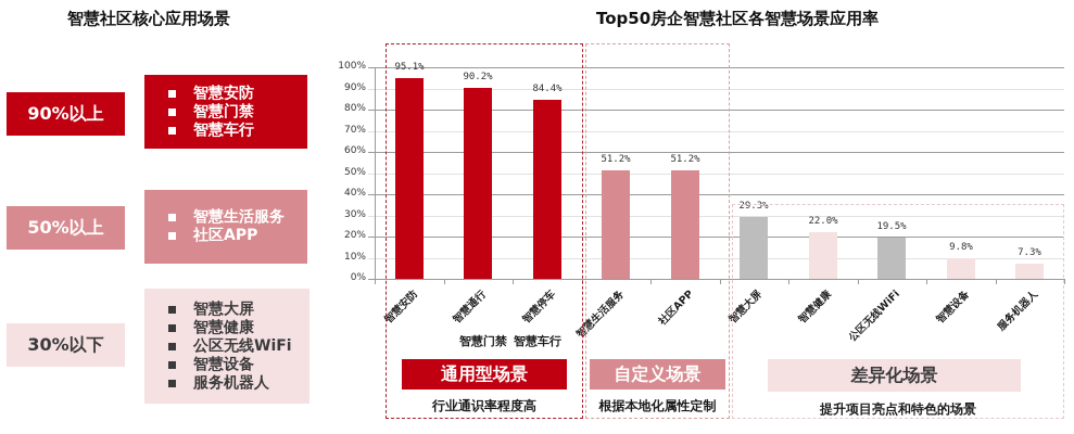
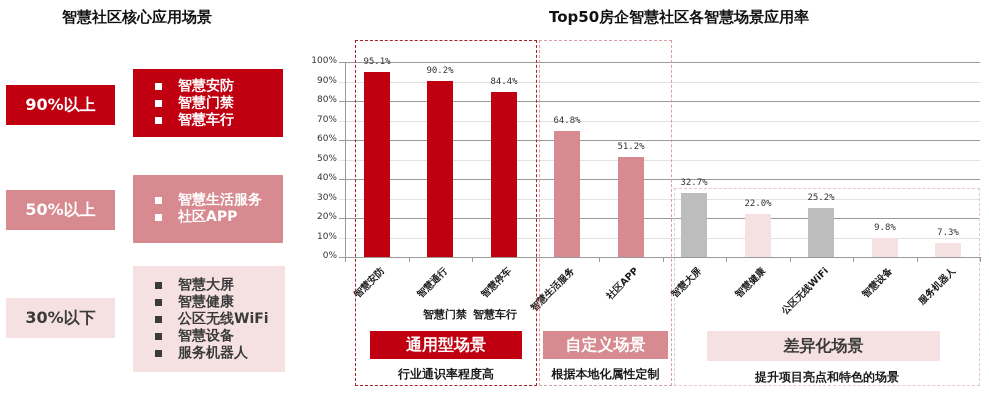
智慧生活服务: 51.2% -> 64.8%
智慧大屏: 29.3% -> 32.7%
公区无线WiFi: 19.5% -> 25.2%
